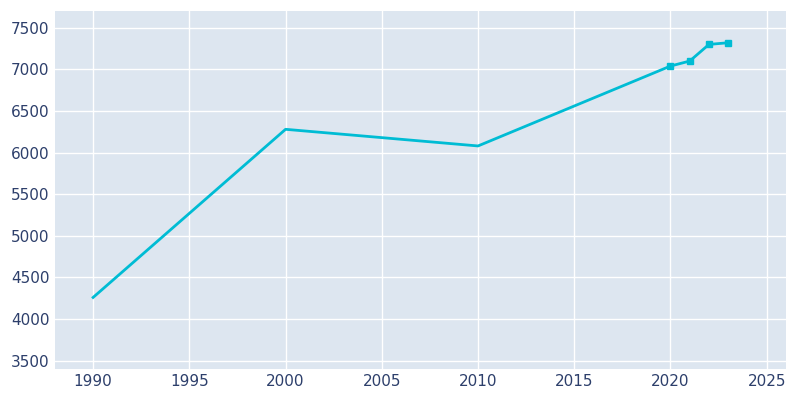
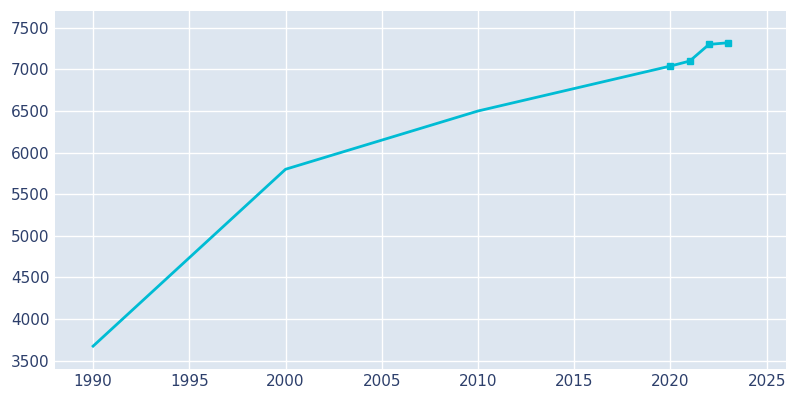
1990: 4260 -> 3680
2000: 6280 -> 5800
2010: 6080 -> 6500
